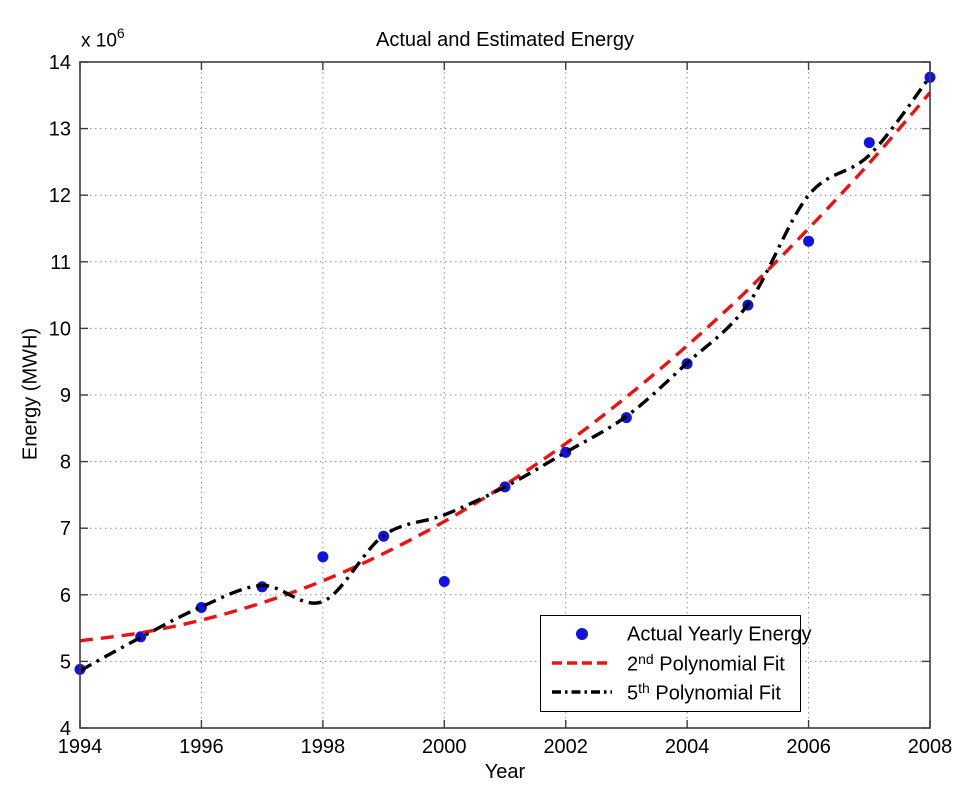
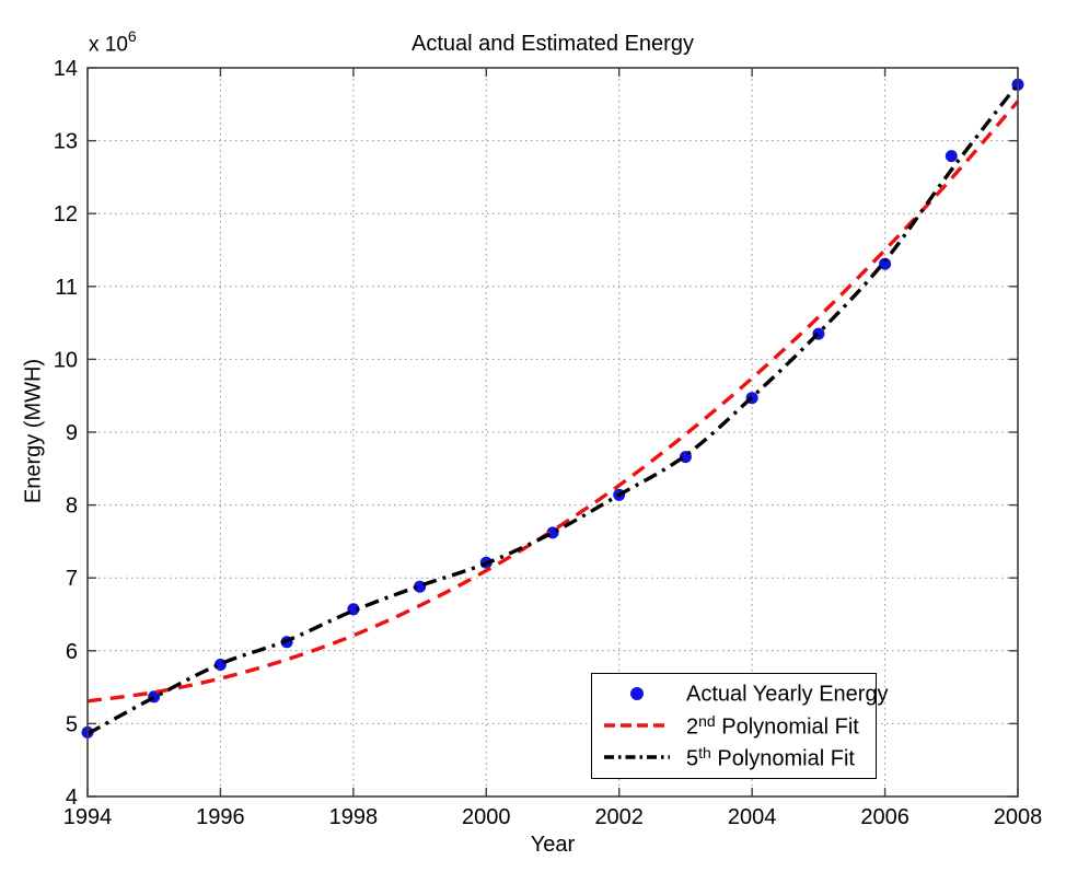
5th Polynomial Fit/1998: 5.9 -> 6.5
Actual Yearly Energy/2000: 6.2 -> 7.2
5th Polynomial Fit/2006: 12.0 -> 11.3
